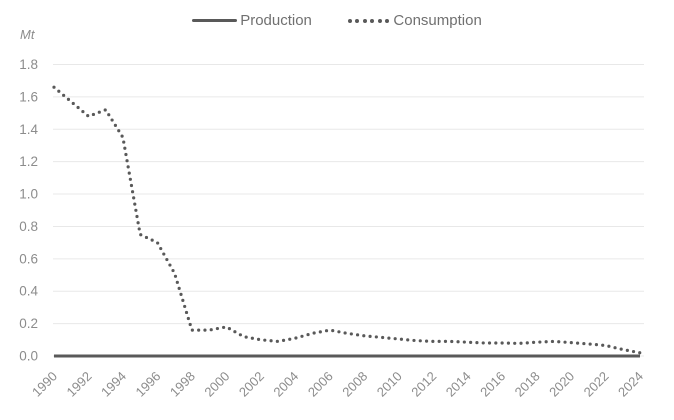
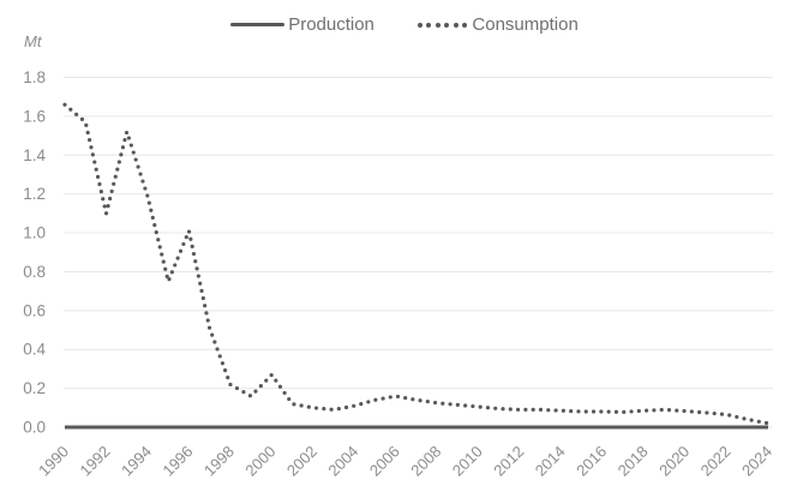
Consumption/1992: 1.48 -> 1.10
Consumption/1994: 1.35 -> 1.19
Consumption/1996: 0.70 -> 1.01
Consumption/1998: 0.16 -> 0.22
Consumption/2000: 0.18 -> 0.27
